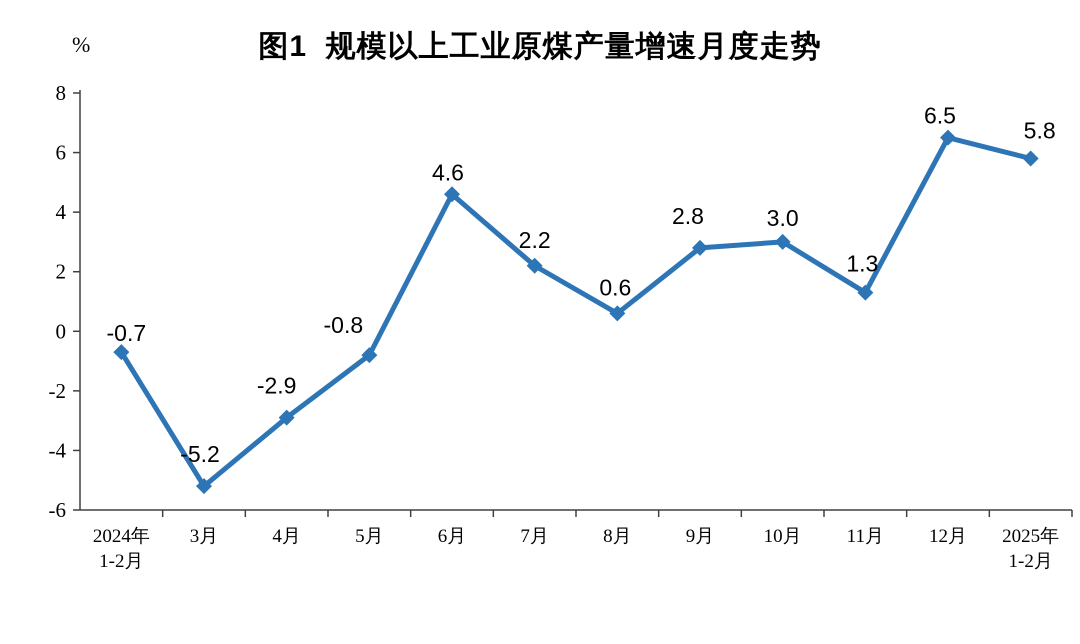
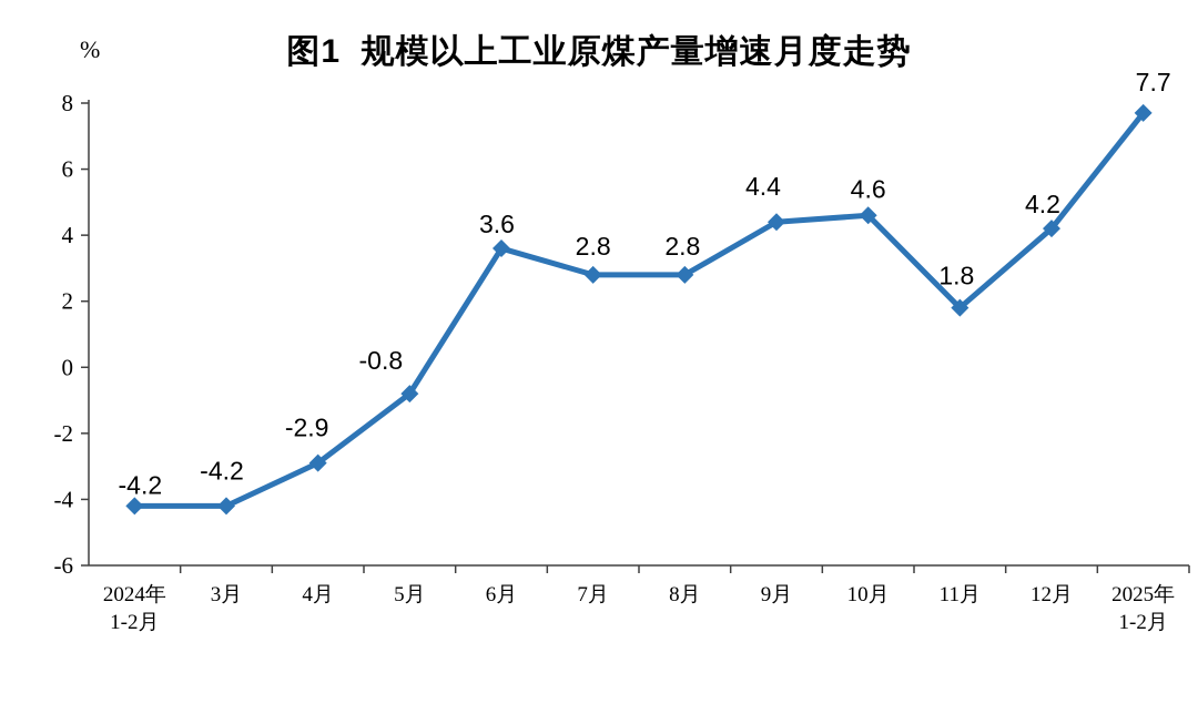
2024年 1-2月: -0.7 -> -4.2
3月: -5.2 -> -4.2
6月: 4.6 -> 3.6
7月: 2.2 -> 2.8
8月: 0.6 -> 2.8
9月: 2.8 -> 4.4
10月: 3.0 -> 4.6
11月: 1.3 -> 1.8
12月: 6.5 -> 4.2
2025年 1-2月: 5.8 -> 7.7
